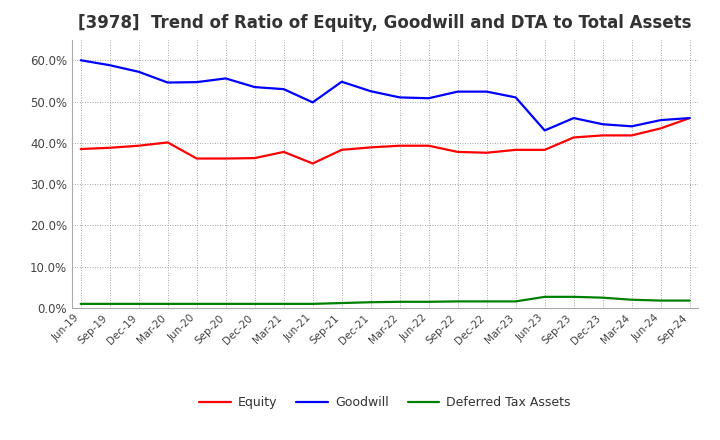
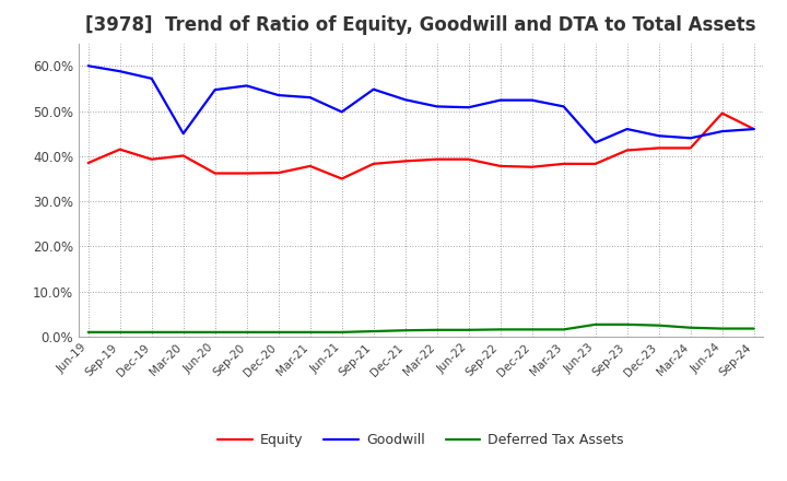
Equity/Sep-19: 38.8% -> 41.5%
Goodwill/Mar-20: 54.6% -> 45.0%
Equity/Jun-24: 43.5% -> 49.5%
